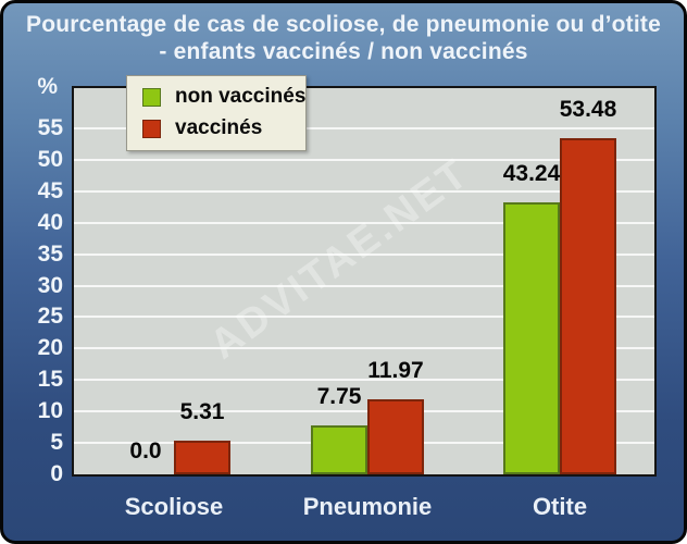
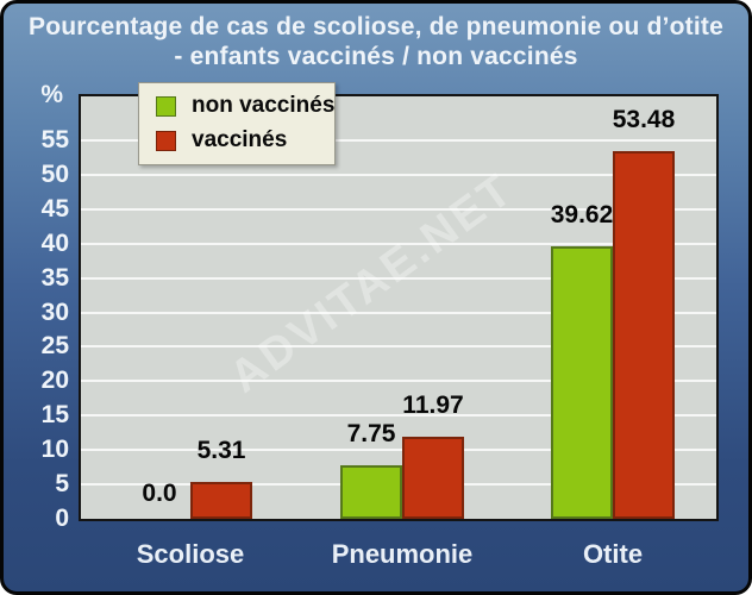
non vaccinés/Otite: 43.24 -> 39.62
